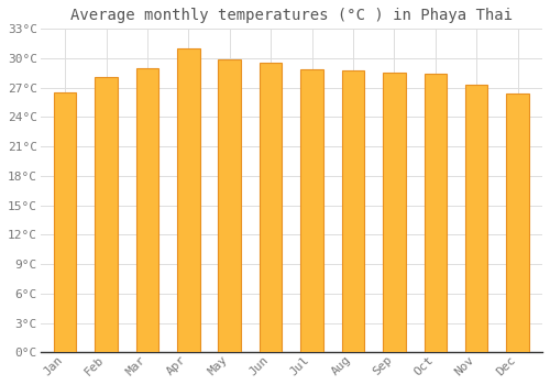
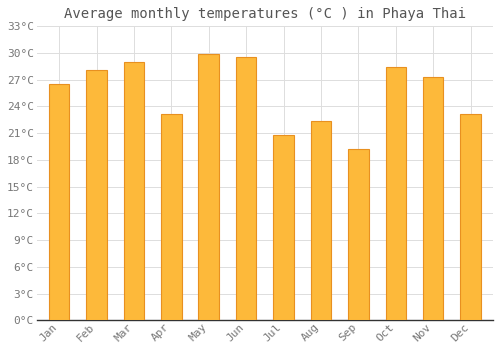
Apr: 31.0°C -> 23.2°C
Jul: 28.9°C -> 20.8°C
Aug: 28.8°C -> 22.4°C
Sep: 28.5°C -> 19.2°C
Dec: 26.4°C -> 23.2°C
